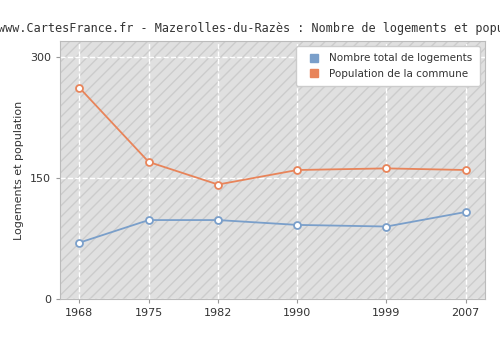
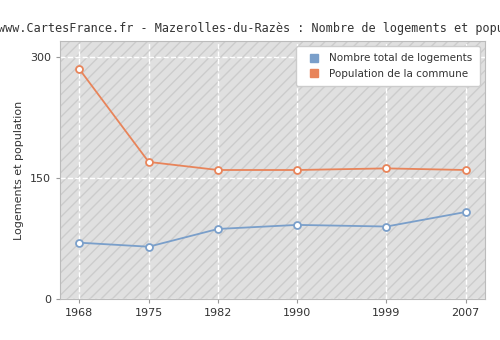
Population de la commune/1968: 262 -> 285
Nombre total de logements/1975: 98 -> 65
Nombre total de logements/1982: 98 -> 87
Population de la commune/1982: 142 -> 160
